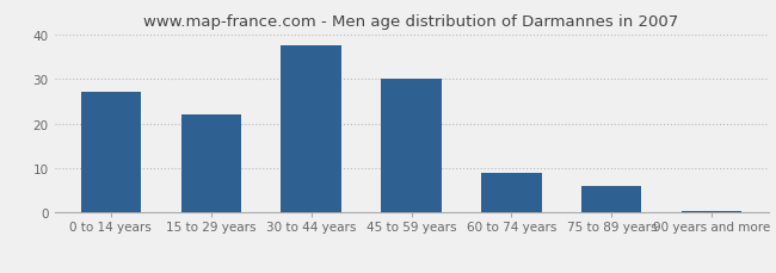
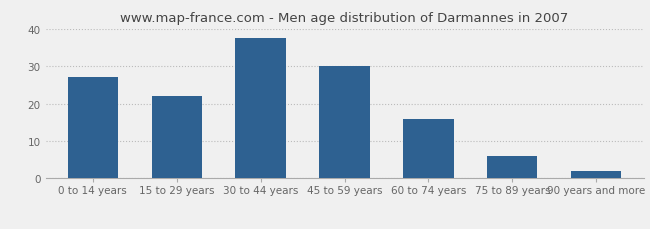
60 to 74 years: 9.0 -> 16.0
90 years and more: 0.5 -> 2.0
